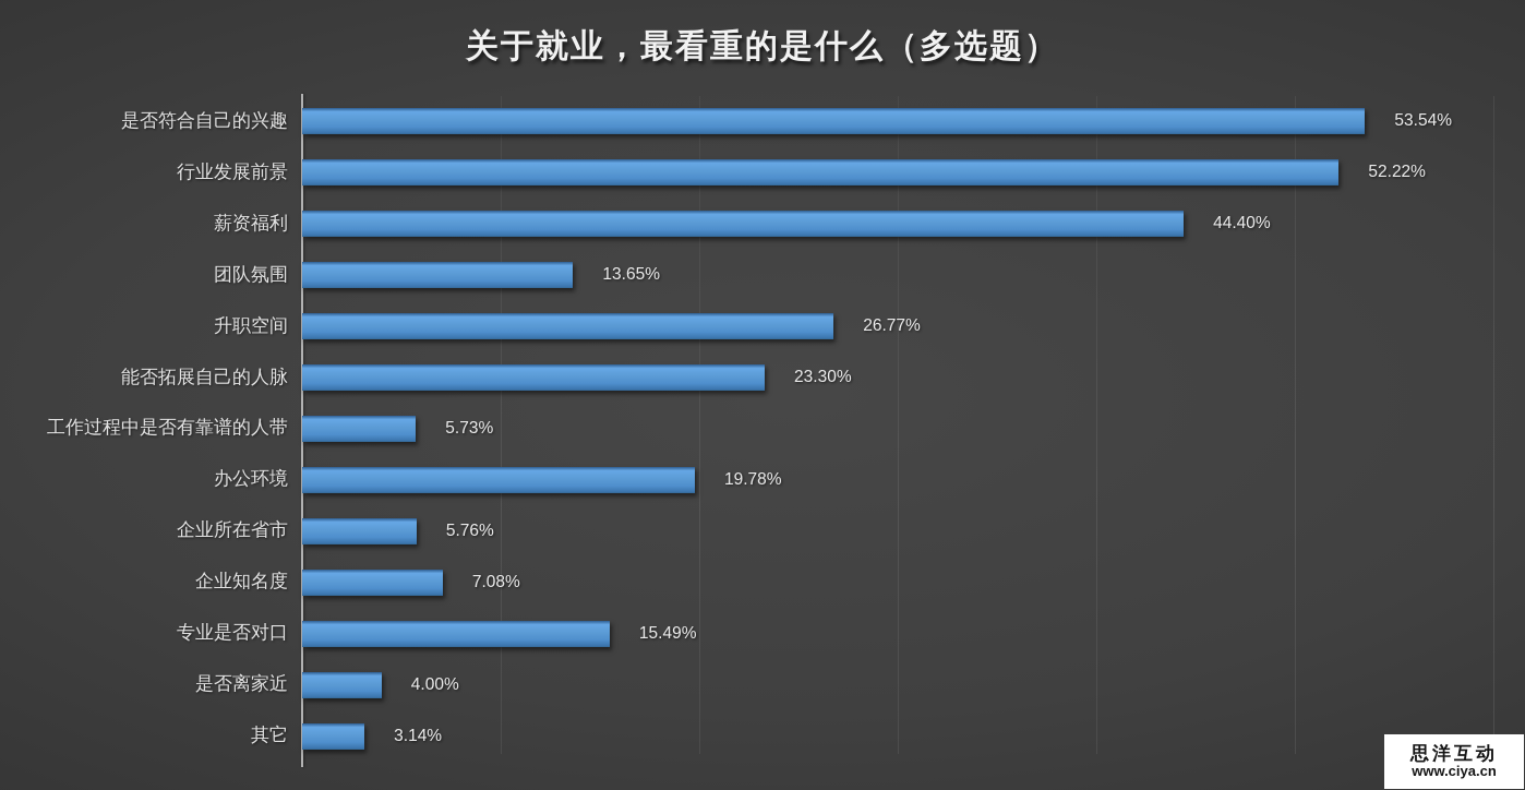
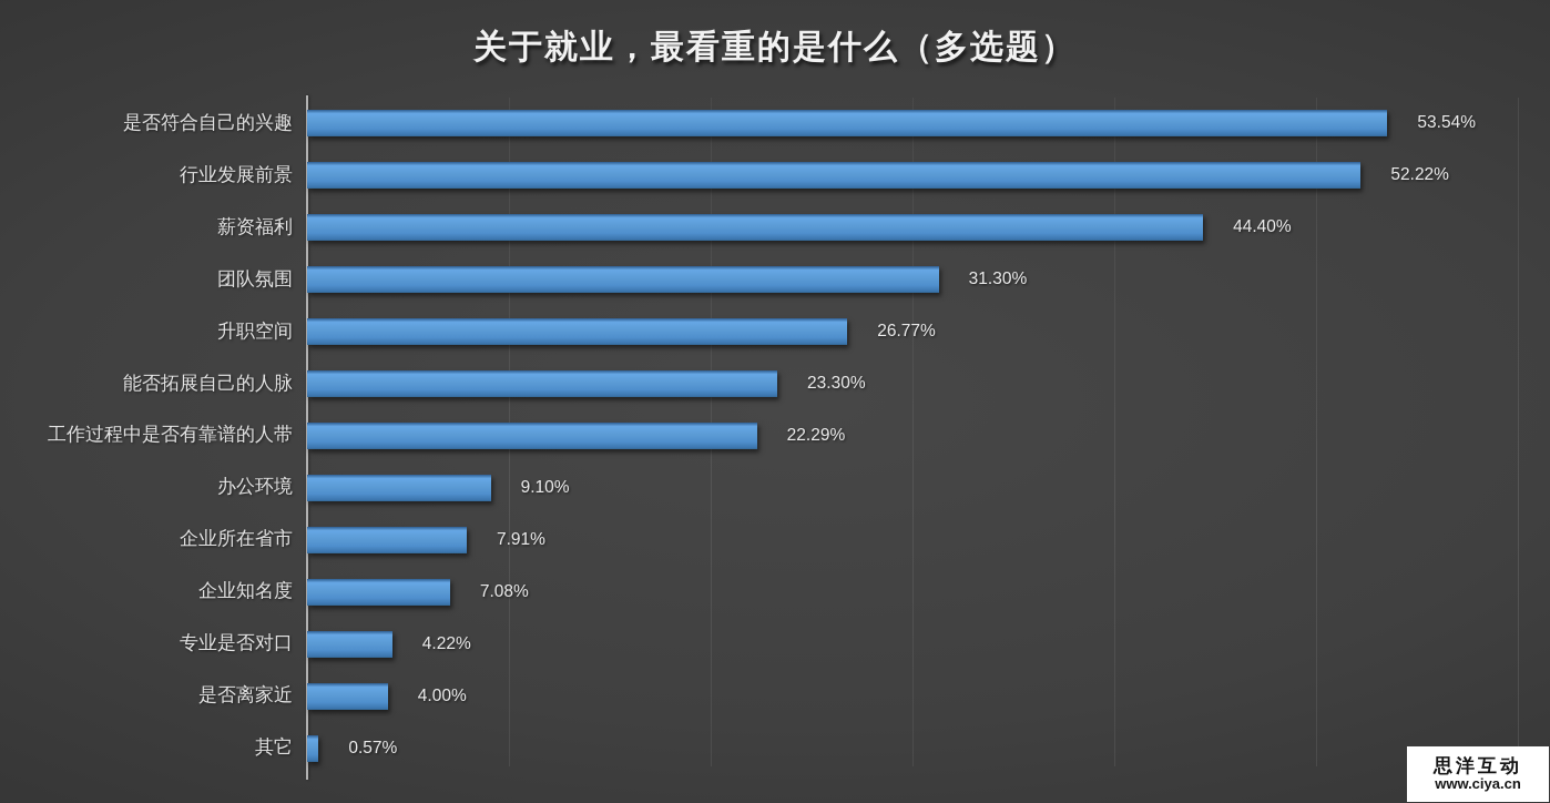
团队氛围: 13.65% -> 31.30%
工作过程中是否有靠谱的人带: 5.73% -> 22.29%
办公环境: 19.78% -> 9.10%
企业所在省市: 5.76% -> 7.91%
专业是否对口: 15.49% -> 4.22%
其它: 3.14% -> 0.57%
